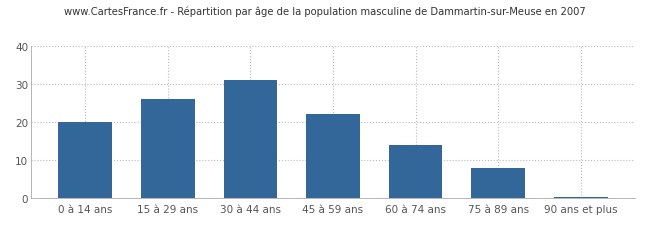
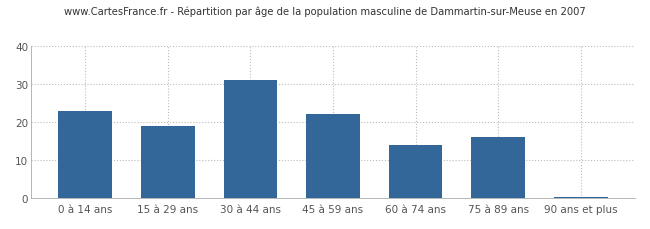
0 à 14 ans: 20.0 -> 23.0
15 à 29 ans: 26.0 -> 19.0
75 à 89 ans: 8.0 -> 16.0
